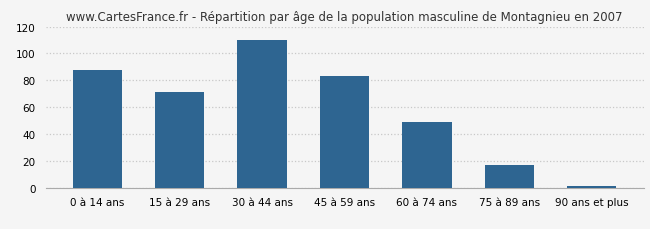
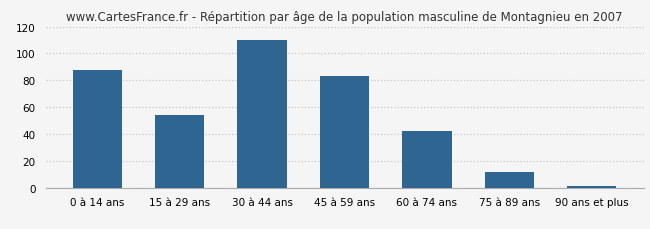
15 à 29 ans: 71 -> 54
60 à 74 ans: 49 -> 42
75 à 89 ans: 17 -> 12
